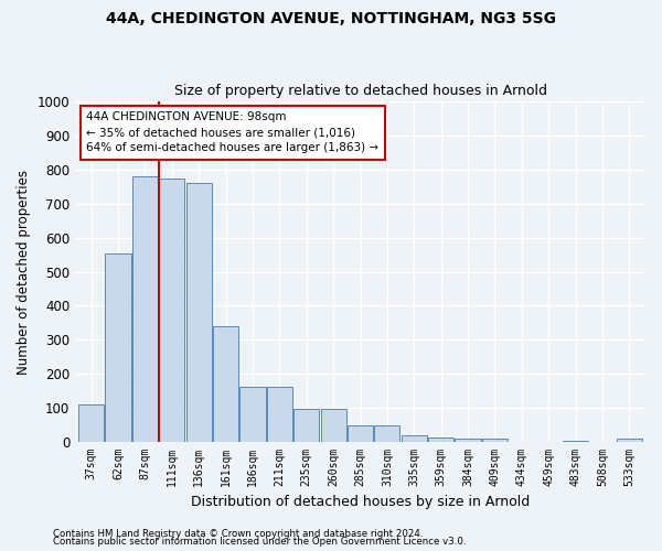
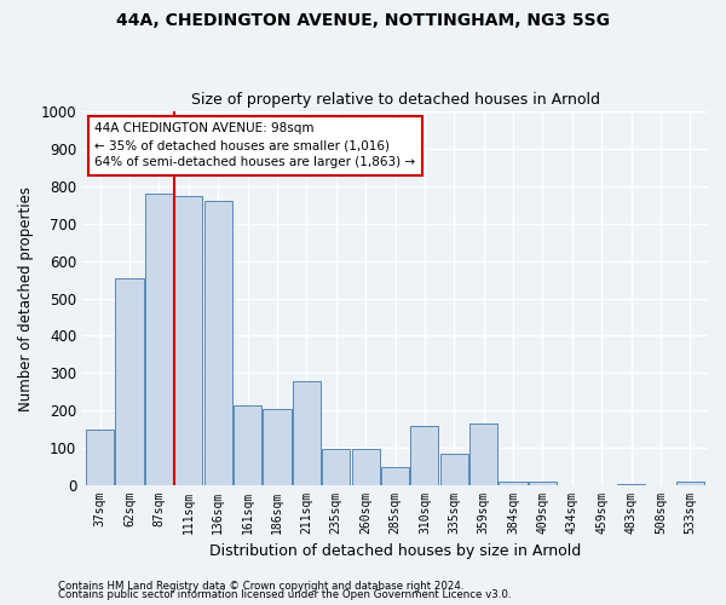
37sqm: 110 -> 150
161sqm: 340 -> 215
186sqm: 162 -> 205
211sqm: 162 -> 280
310sqm: 50 -> 160
335sqm: 18 -> 85
359sqm: 13 -> 165
